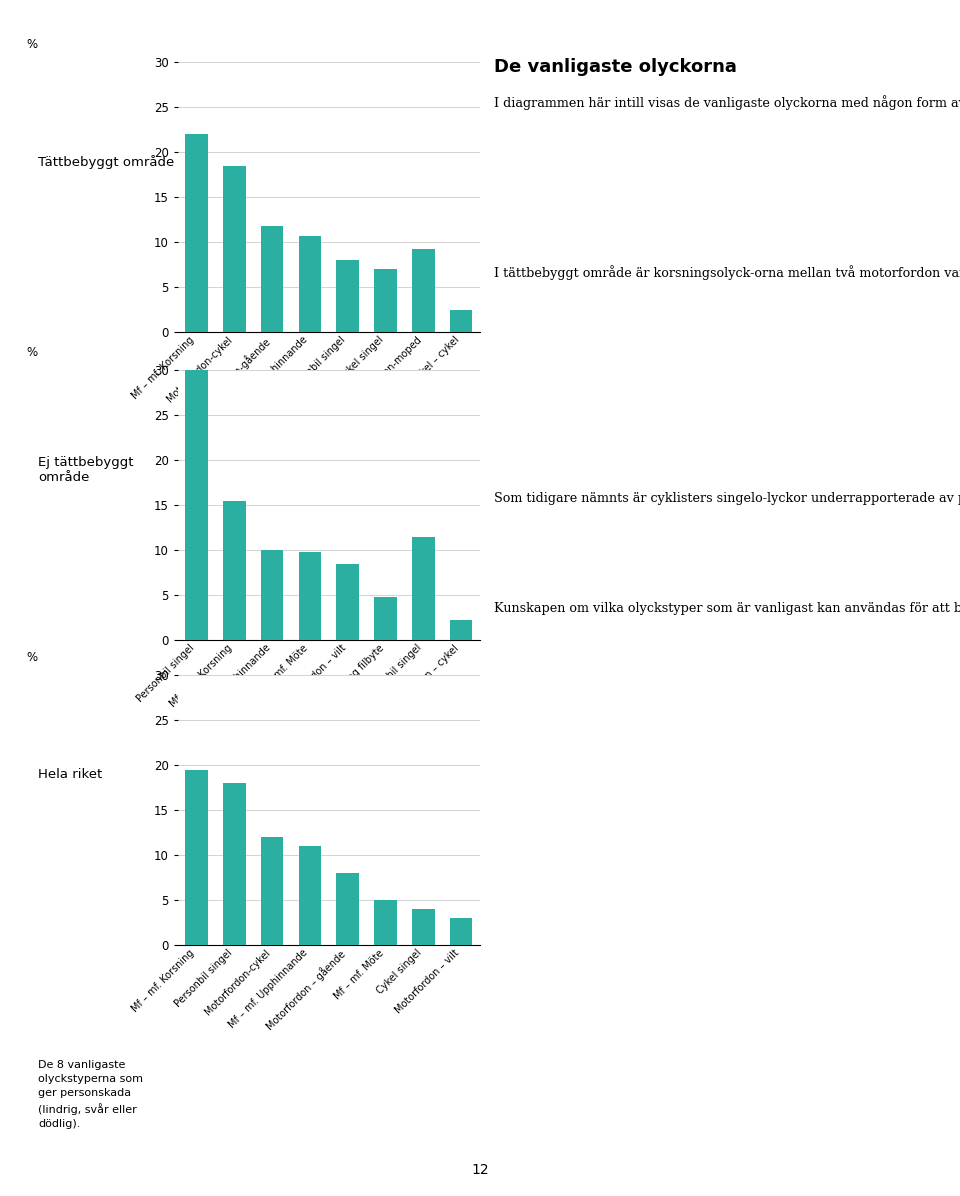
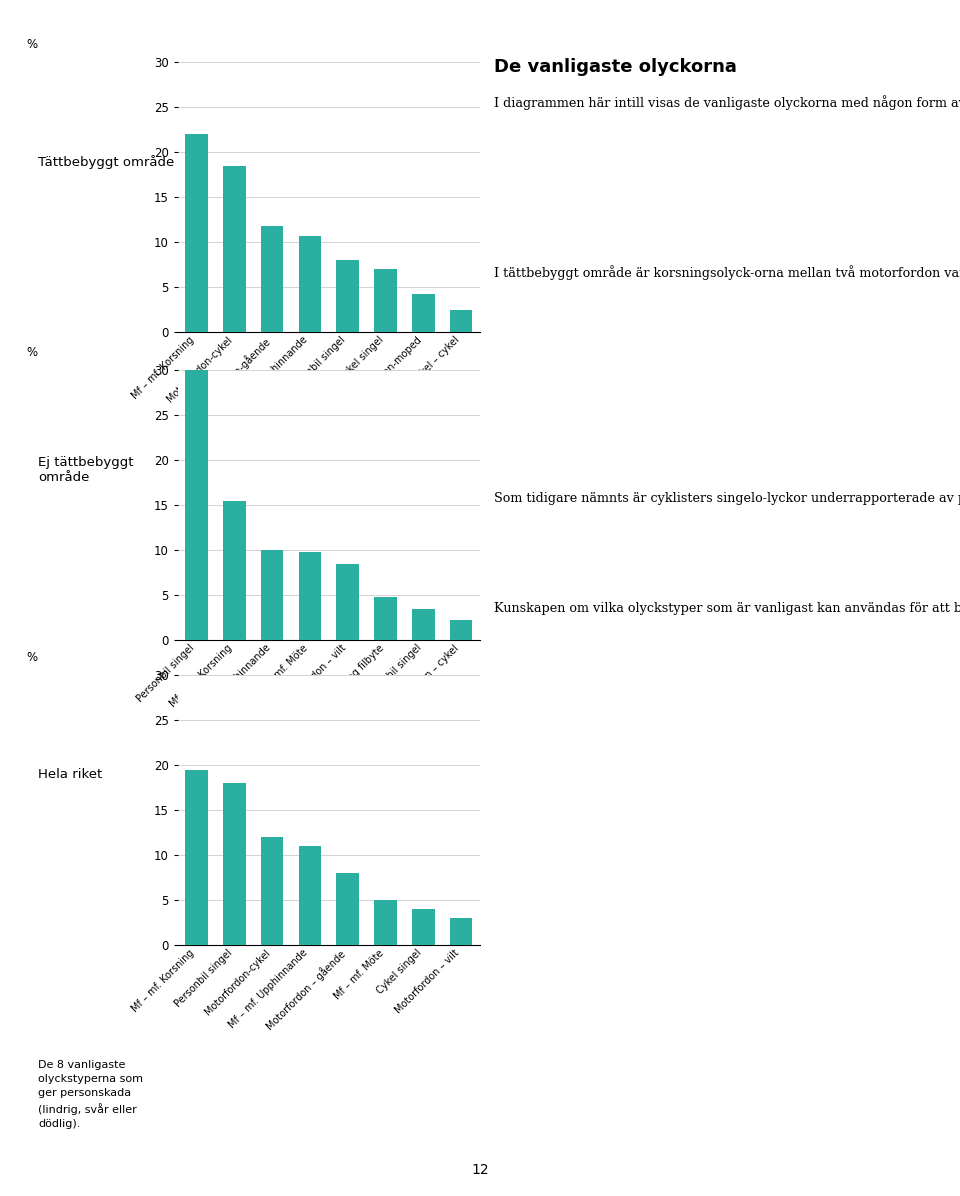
Motorfordon-moped: 9.2 -> 4.2
Lastbil singel: 11.4 -> 3.5
